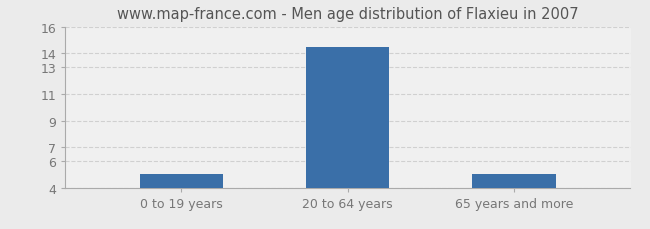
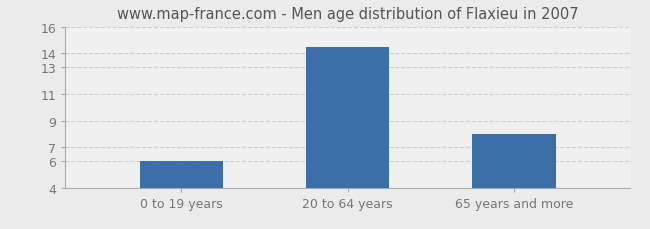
0 to 19 years: 5.0 -> 6.0
65 years and more: 5.0 -> 8.0
